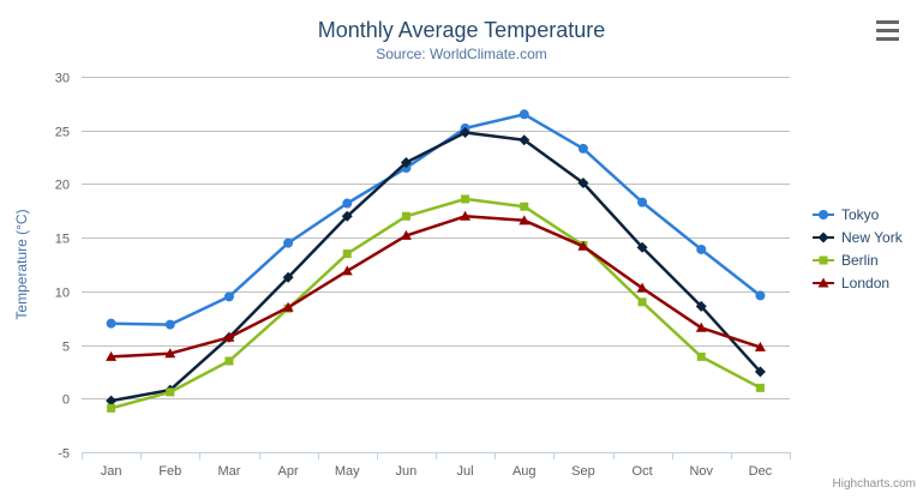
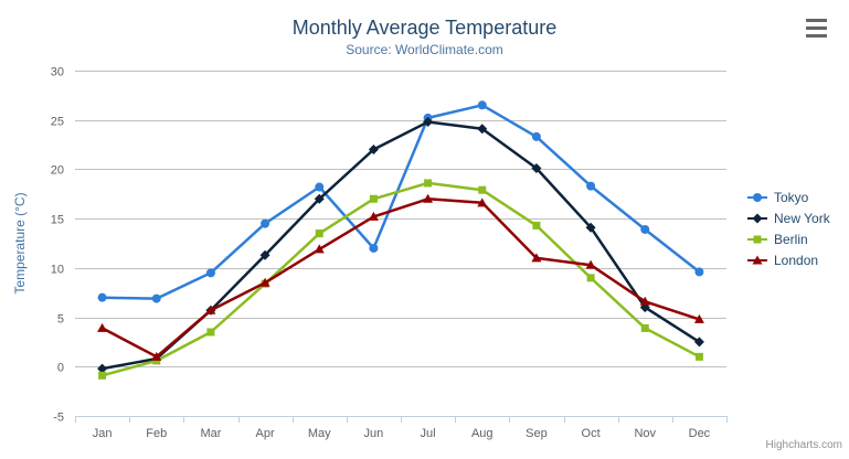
London/Feb: 4 -> 1
Tokyo/Jun: 22 -> 12
London/Sep: 14 -> 11
New York/Nov: 9 -> 6
